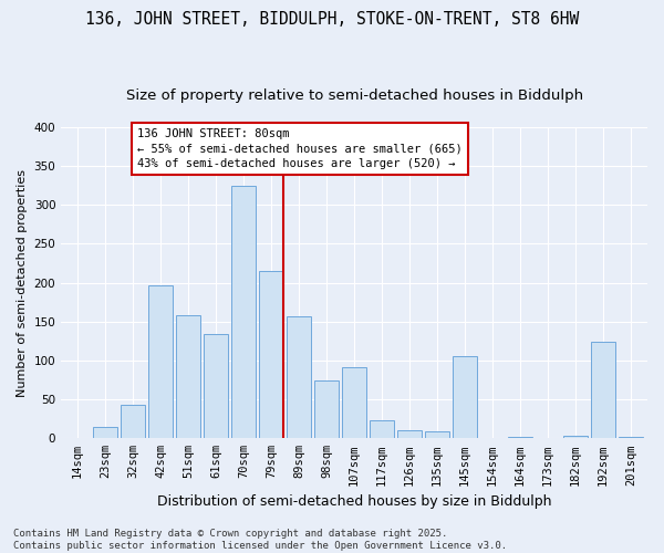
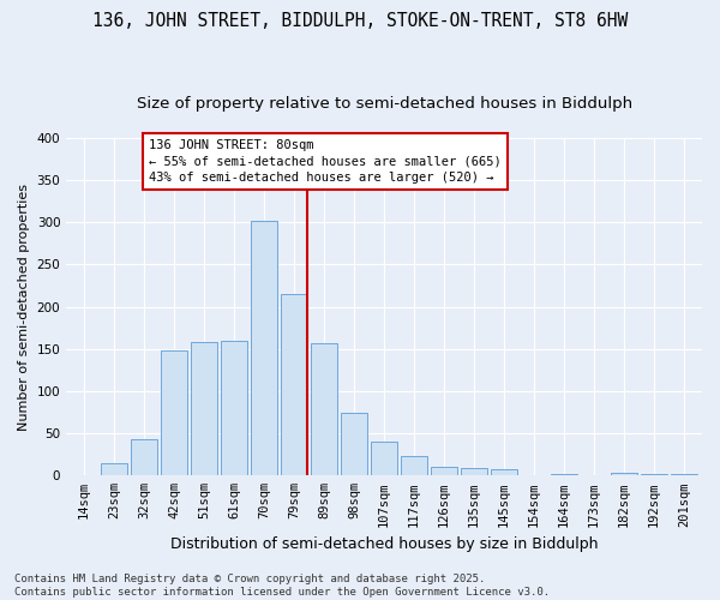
42sqm: 196 -> 148
61sqm: 134 -> 160
70sqm: 324 -> 302
107sqm: 92 -> 40
145sqm: 106 -> 8
192sqm: 124 -> 2
